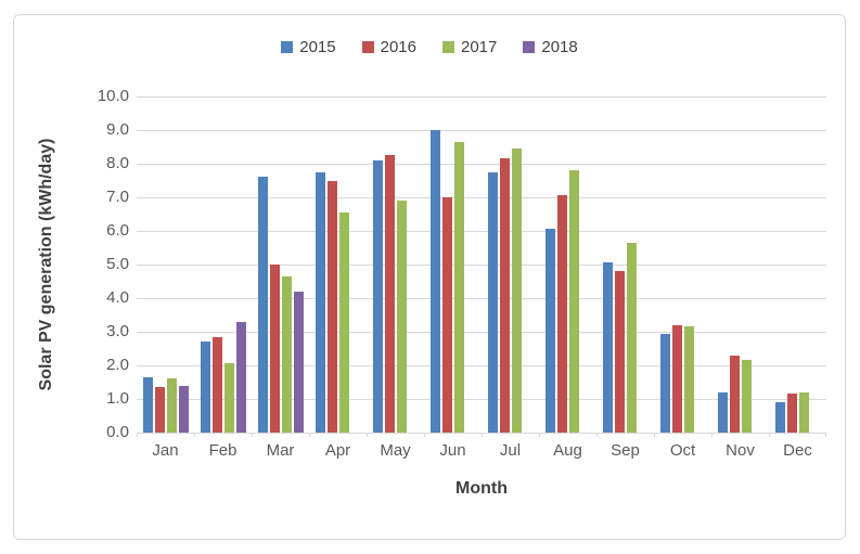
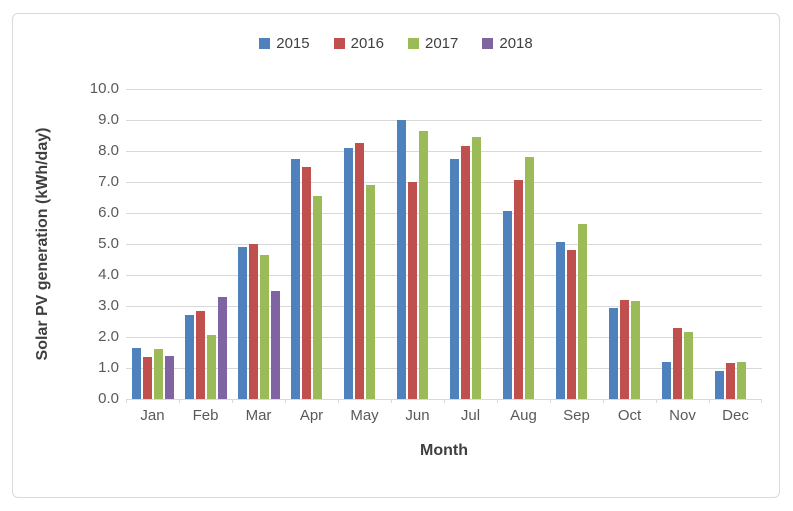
2015/Mar: 7.6 -> 4.9
2018/Mar: 4.2 -> 3.5
